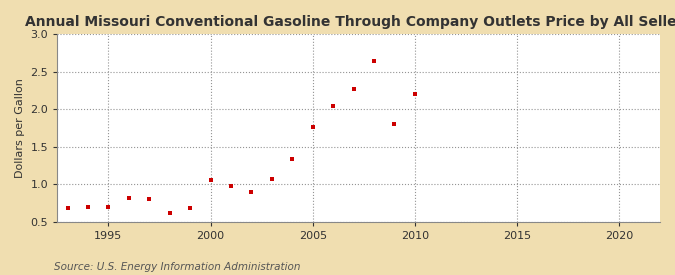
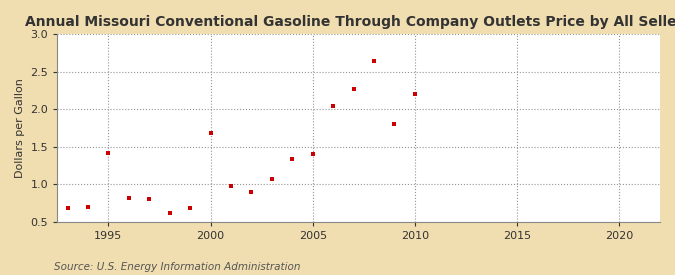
1995: 0.70 -> 1.42
2000: 1.06 -> 1.68
2005: 1.77 -> 1.40
